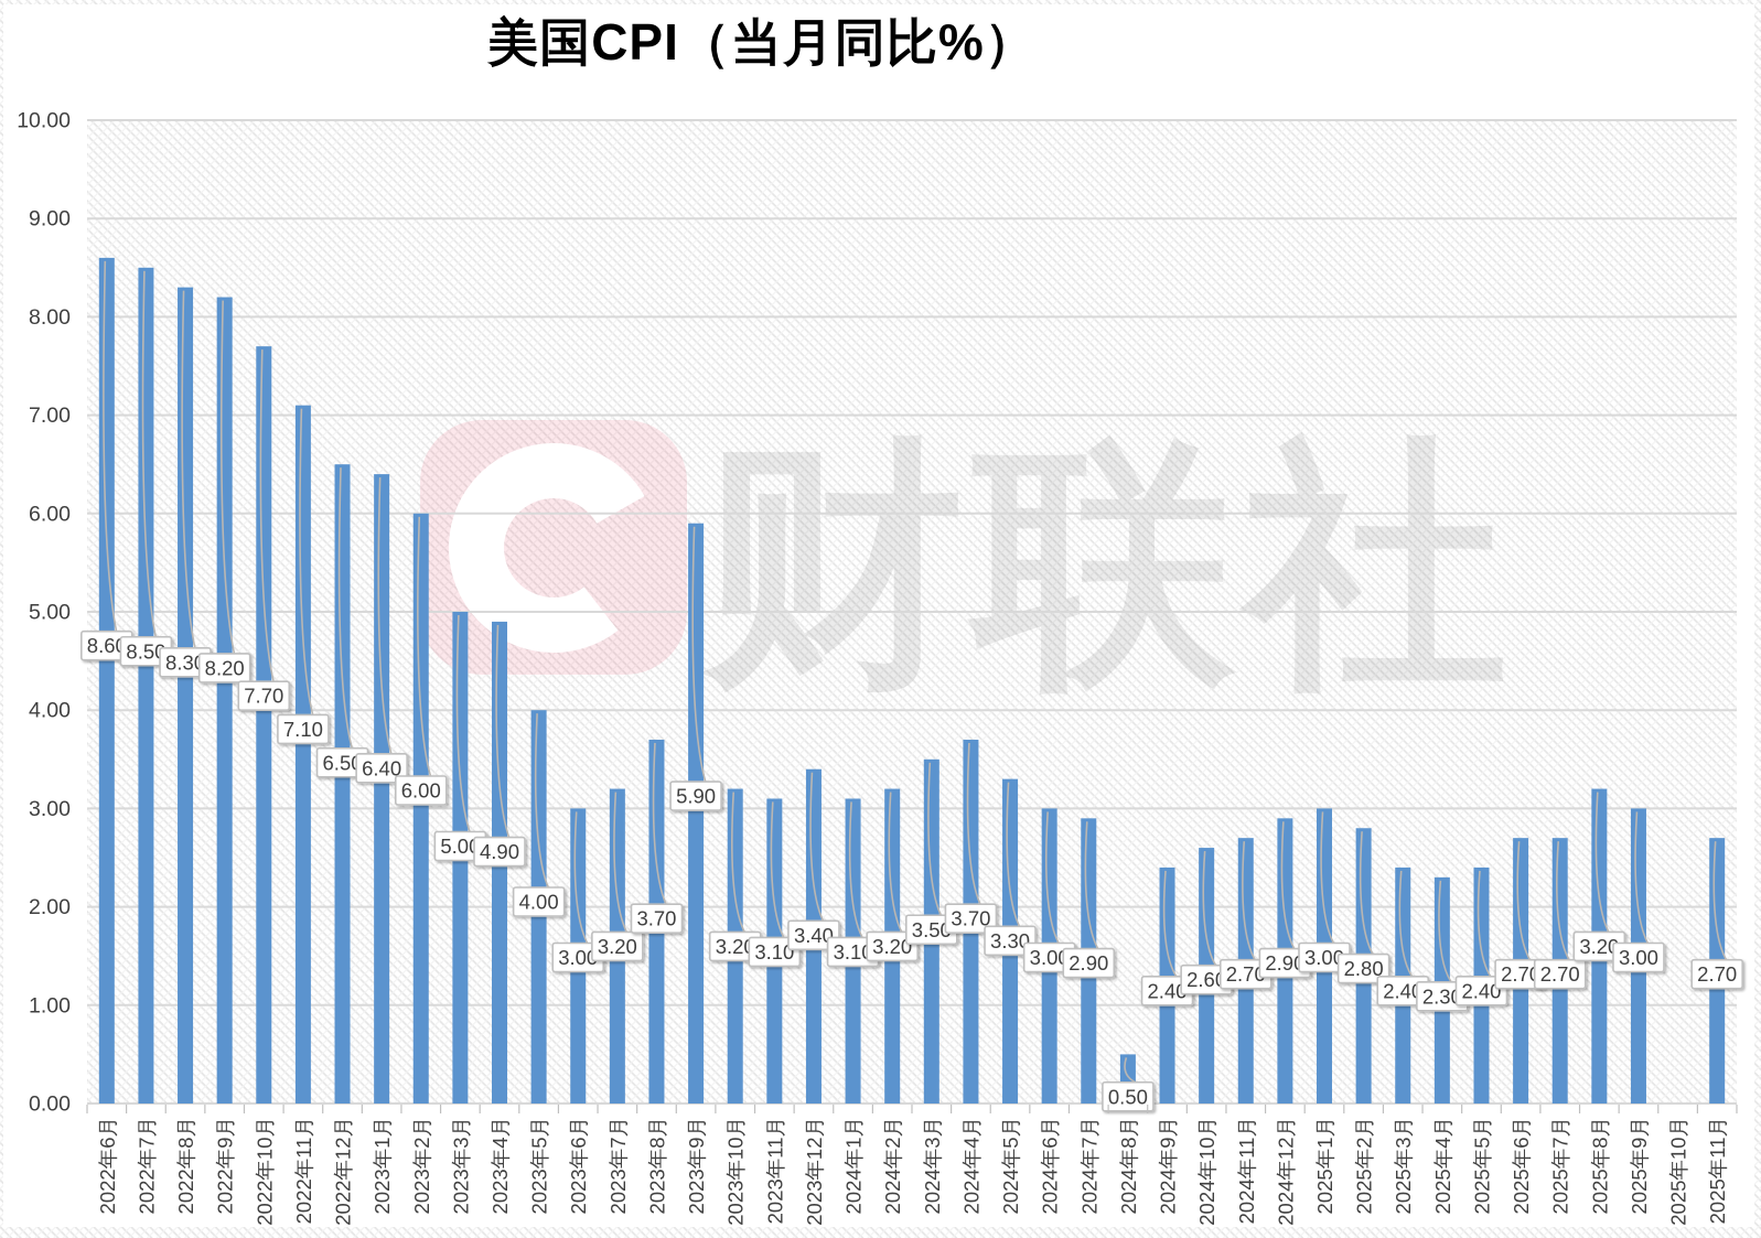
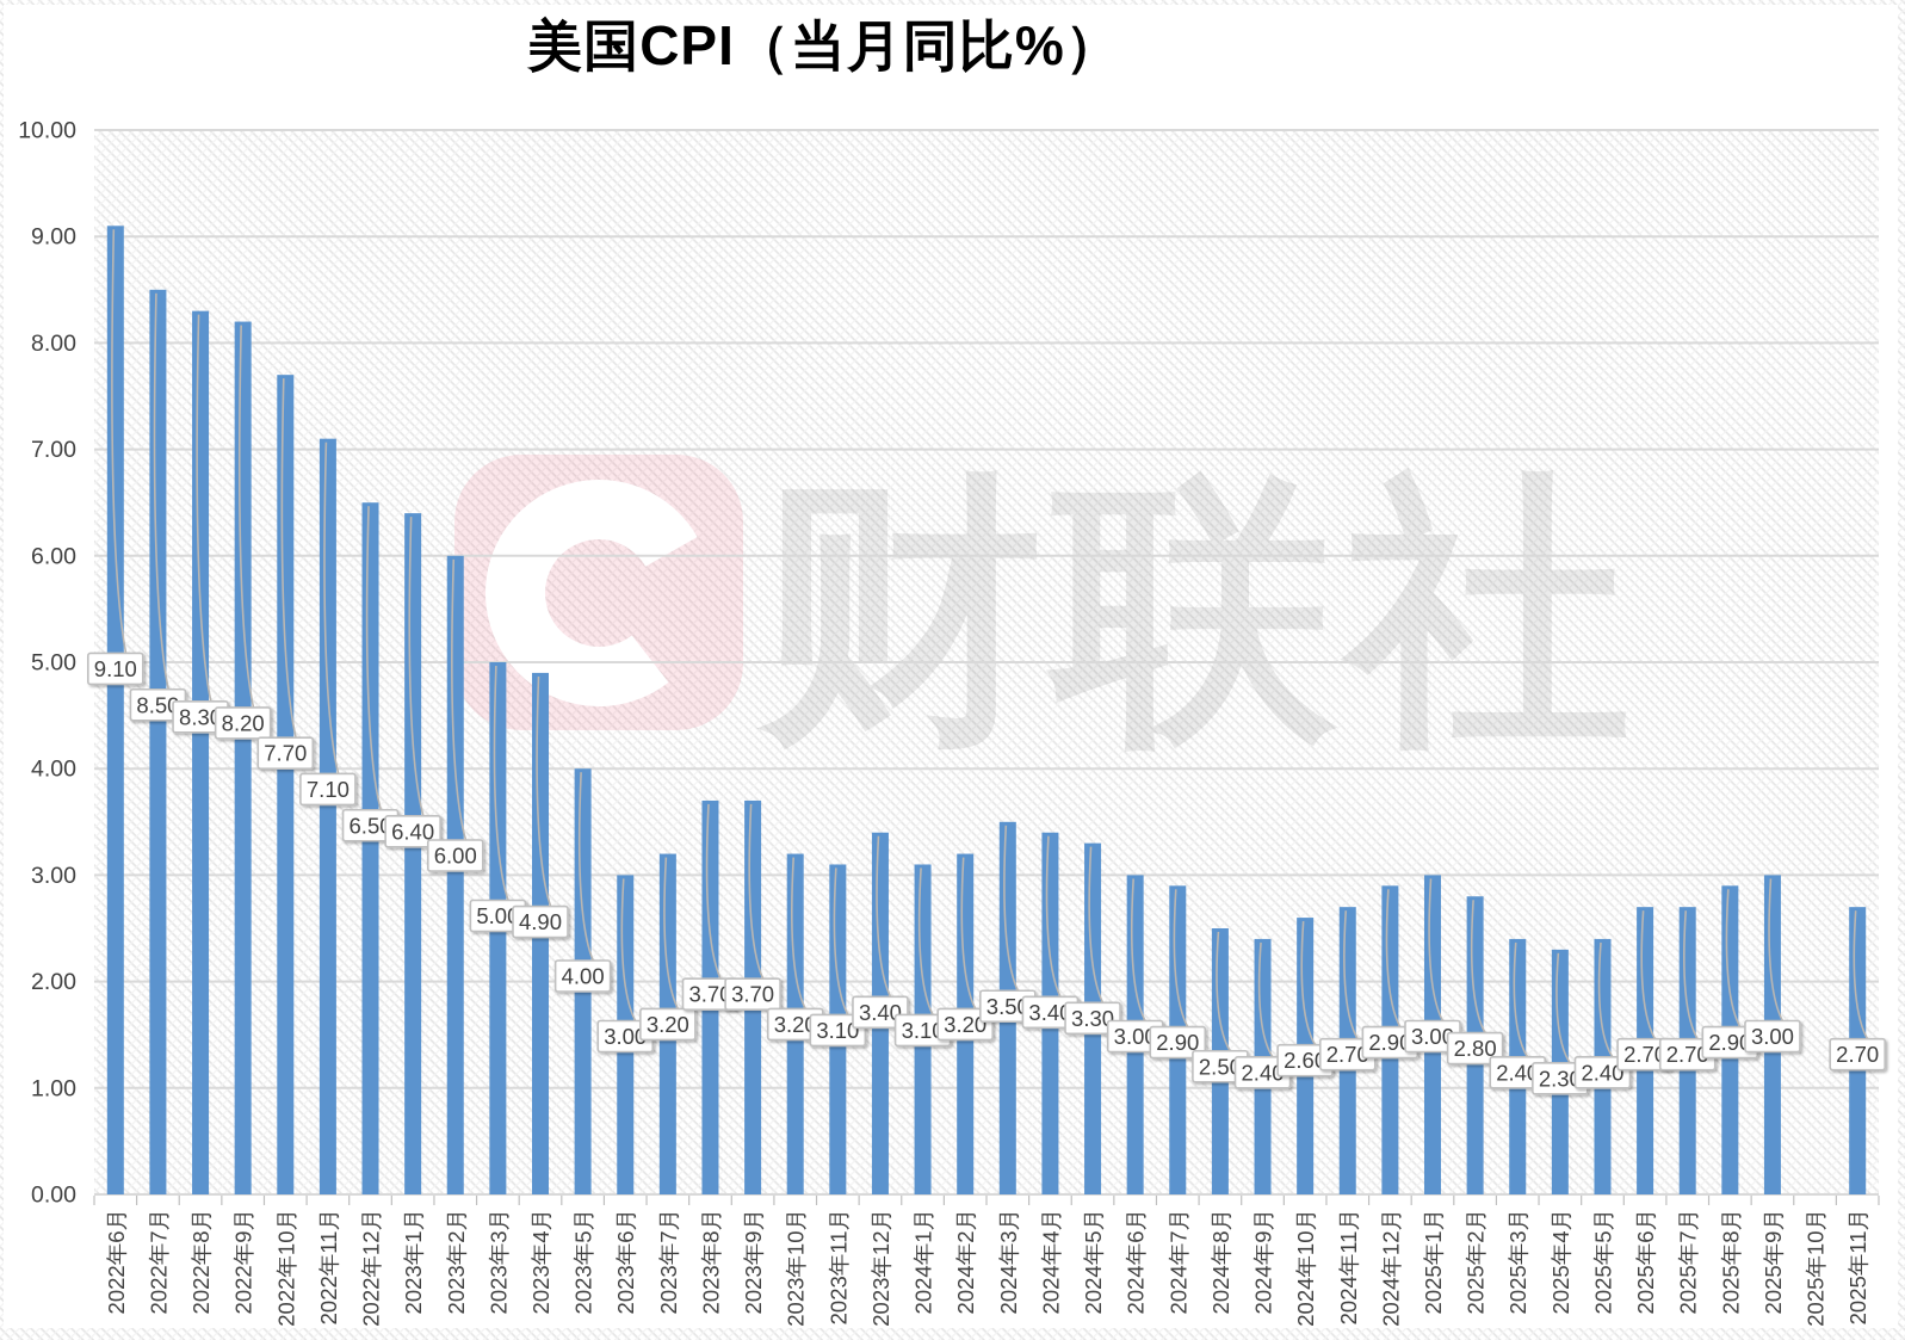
2022年6月: 8.60 -> 9.10
2023年9月: 5.90 -> 3.70
2024年4月: 3.70 -> 3.40
2024年8月: 0.50 -> 2.50
2025年8月: 3.20 -> 2.90
